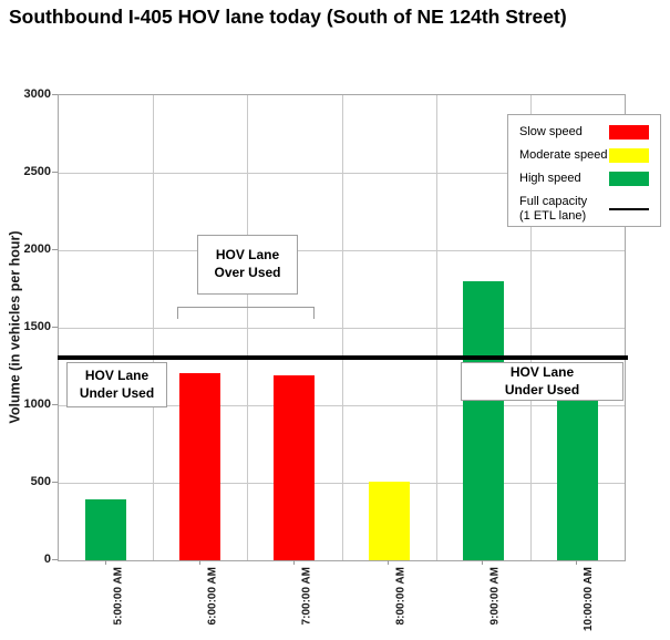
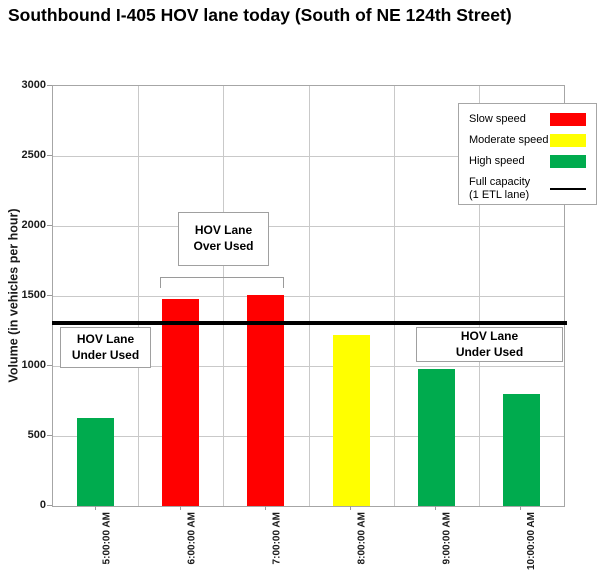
5:00:00 AM: 390 -> 630
6:00:00 AM: 1210 -> 1480
7:00:00 AM: 1190 -> 1510
8:00:00 AM: 510 -> 1220
9:00:00 AM: 1800 -> 980
10:00:00 AM: 1200 -> 800
